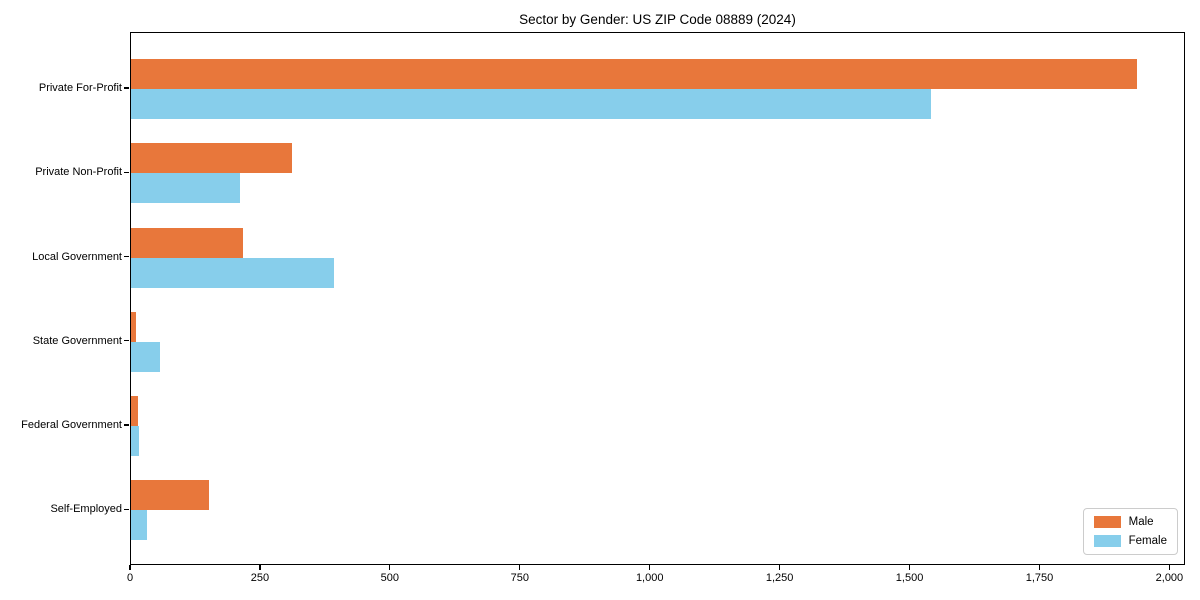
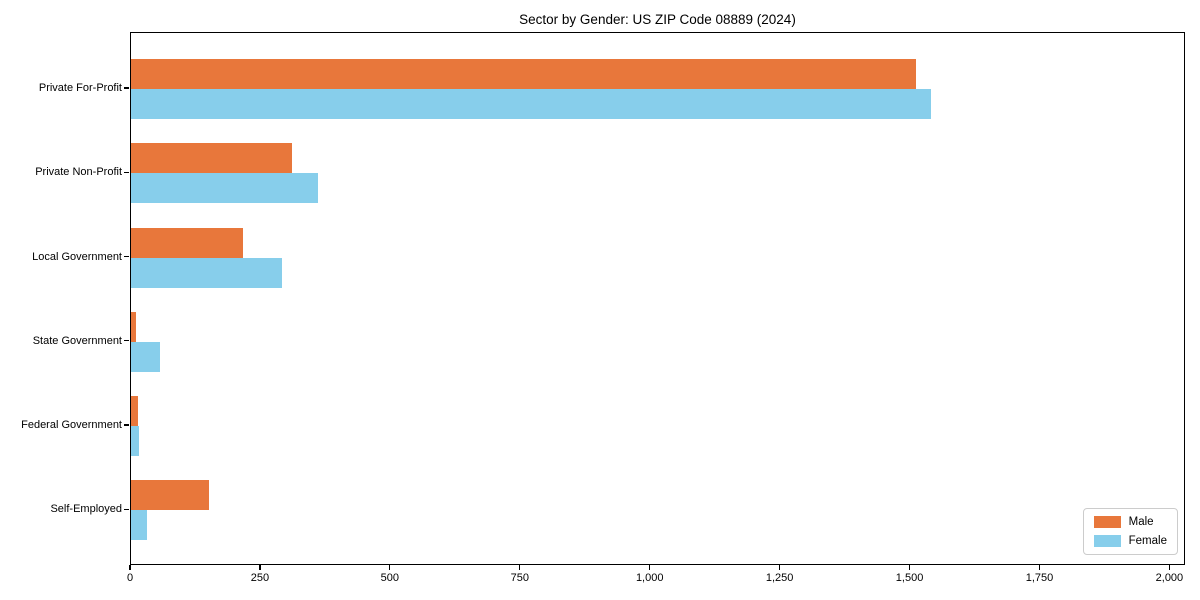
Male/Private For-Profit: 1940 -> 1510
Female/Private Non-Profit: 210 -> 360
Female/Local Government: 390 -> 290
